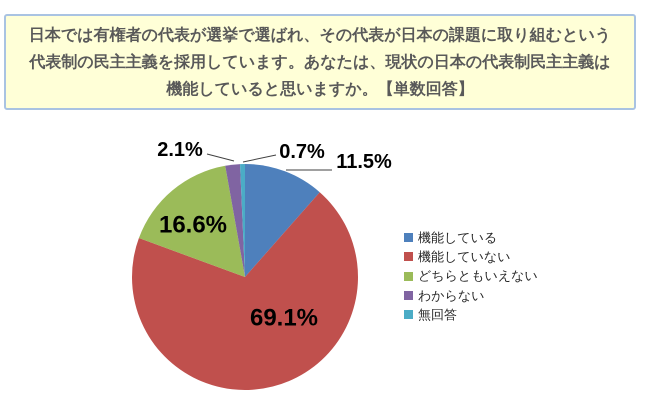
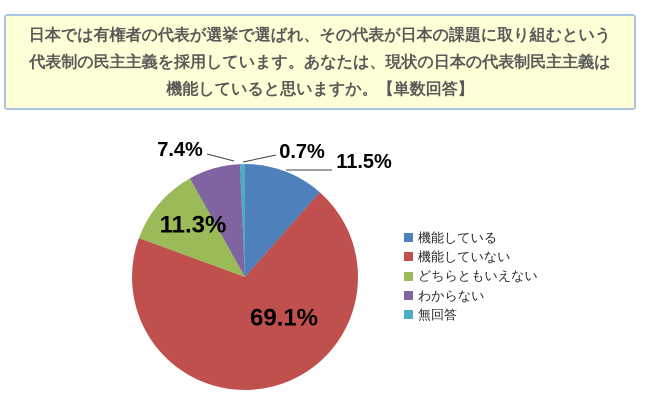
どちらともいえない: 16.6% -> 11.3%
わからない: 2.1% -> 7.4%
